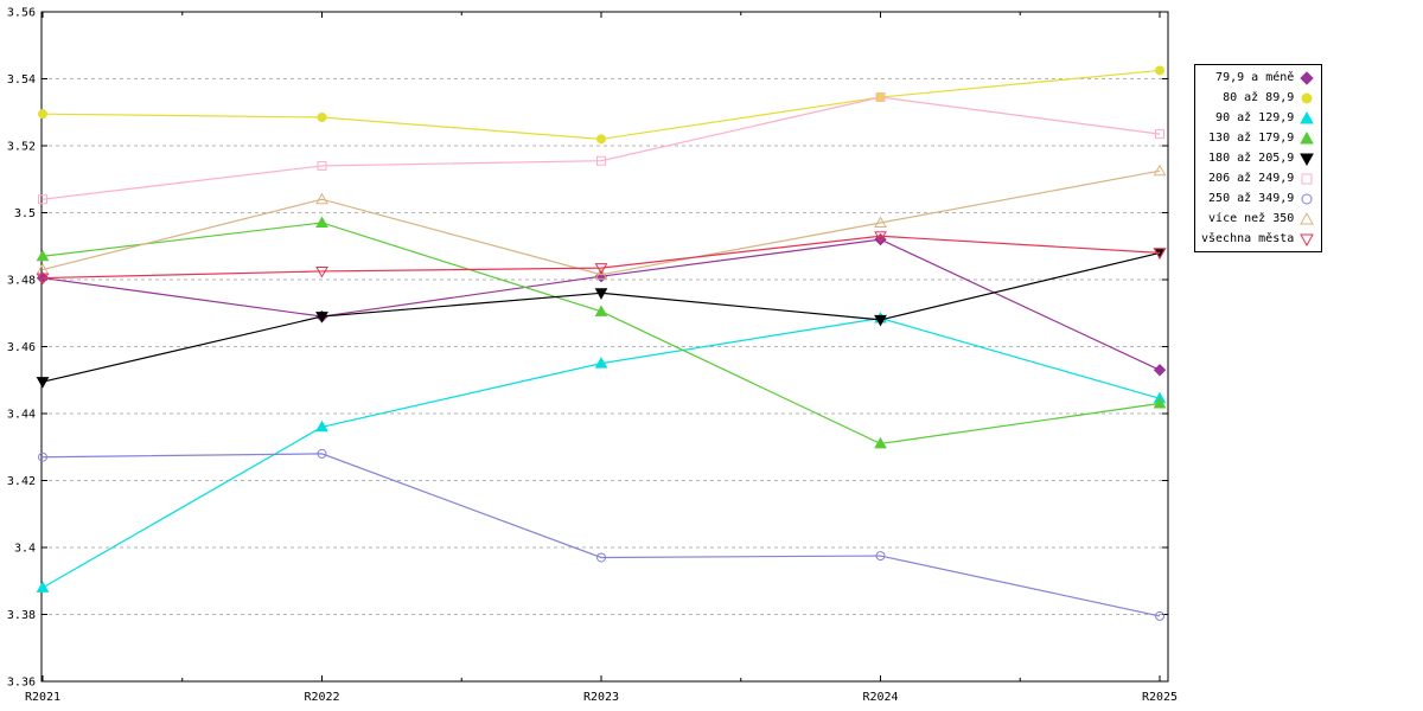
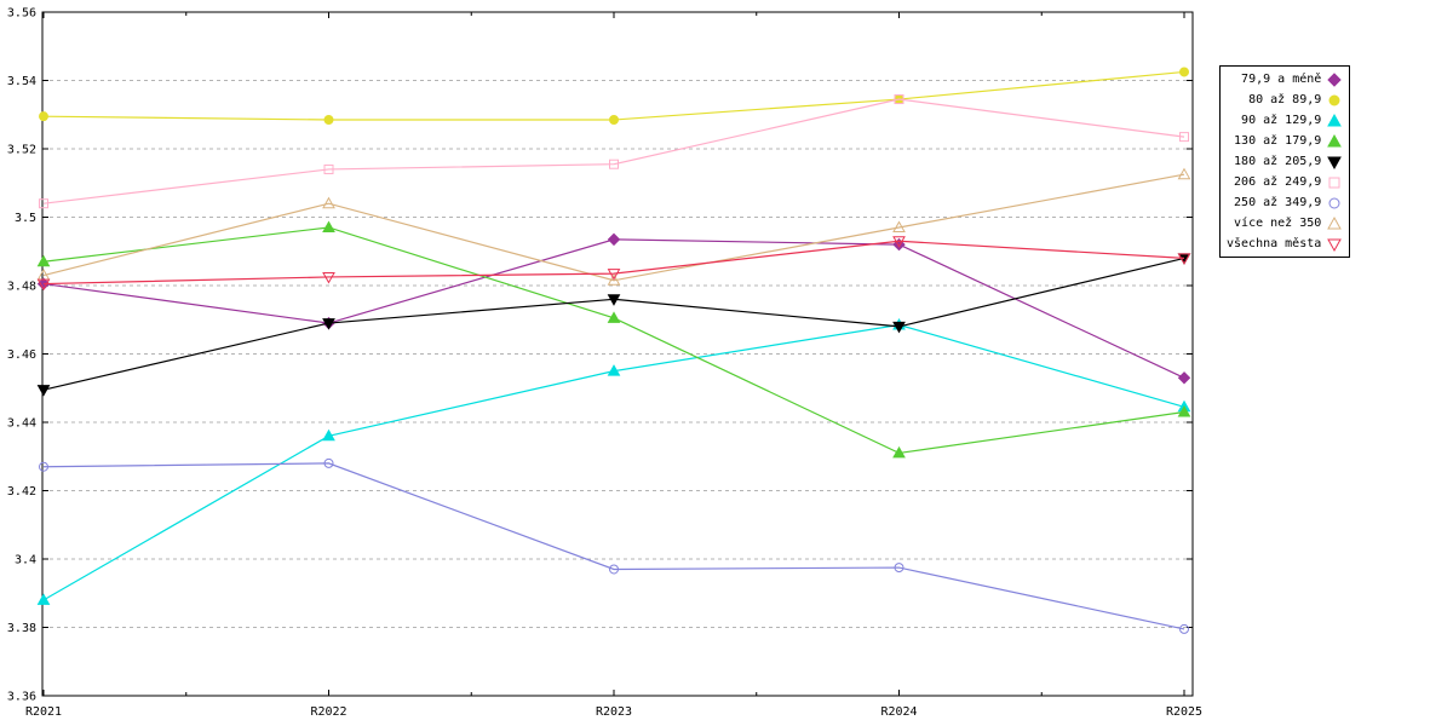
79,9 a méně/R2023: 3.481 -> 3.494
80 až 89,9/R2023: 3.522 -> 3.529
